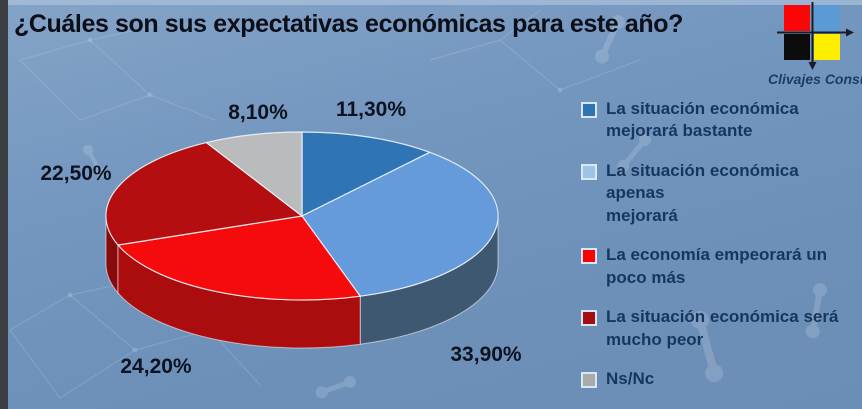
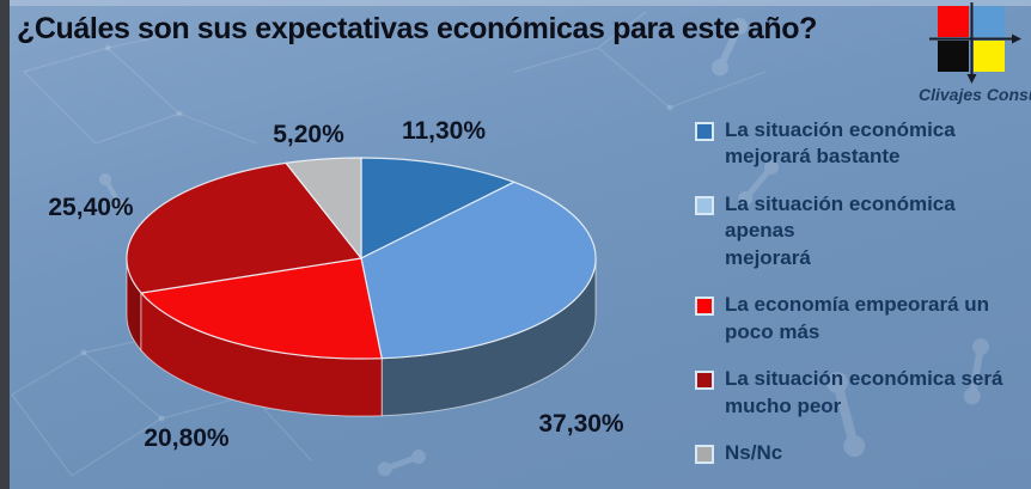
La situación económica apenas mejorará: 33,90% -> 37,30%
La economía empeorará un poco más: 24,20% -> 20,80%
La situación económica será mucho peor: 22,50% -> 25,40%
Ns/Nc: 8,10% -> 5,20%
